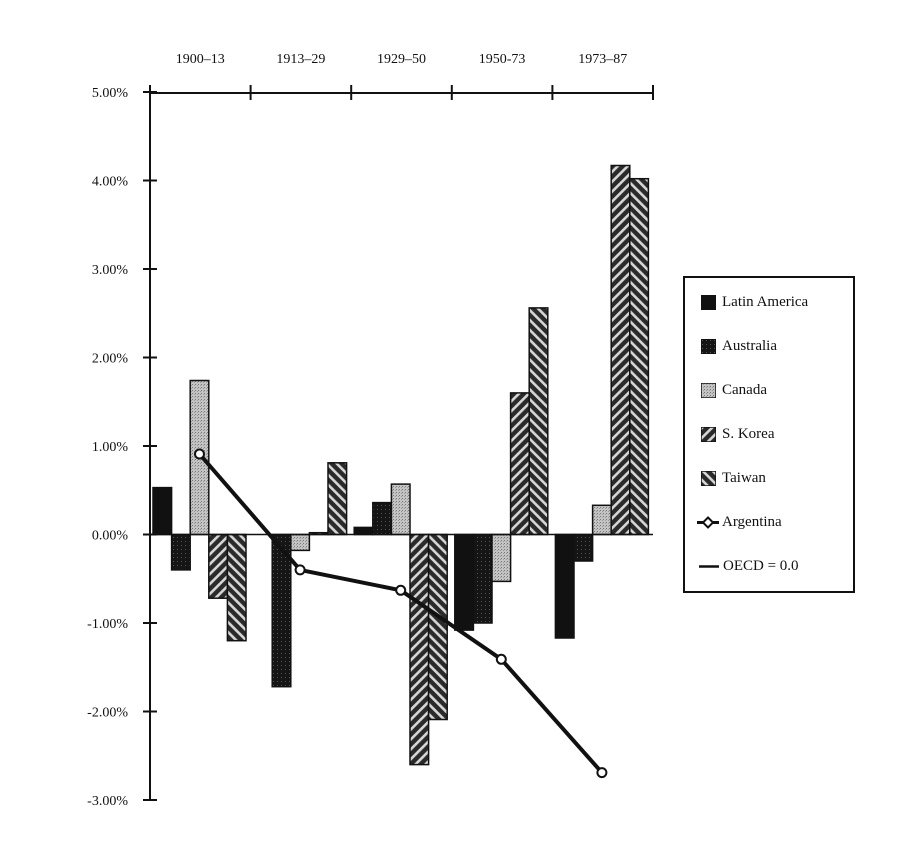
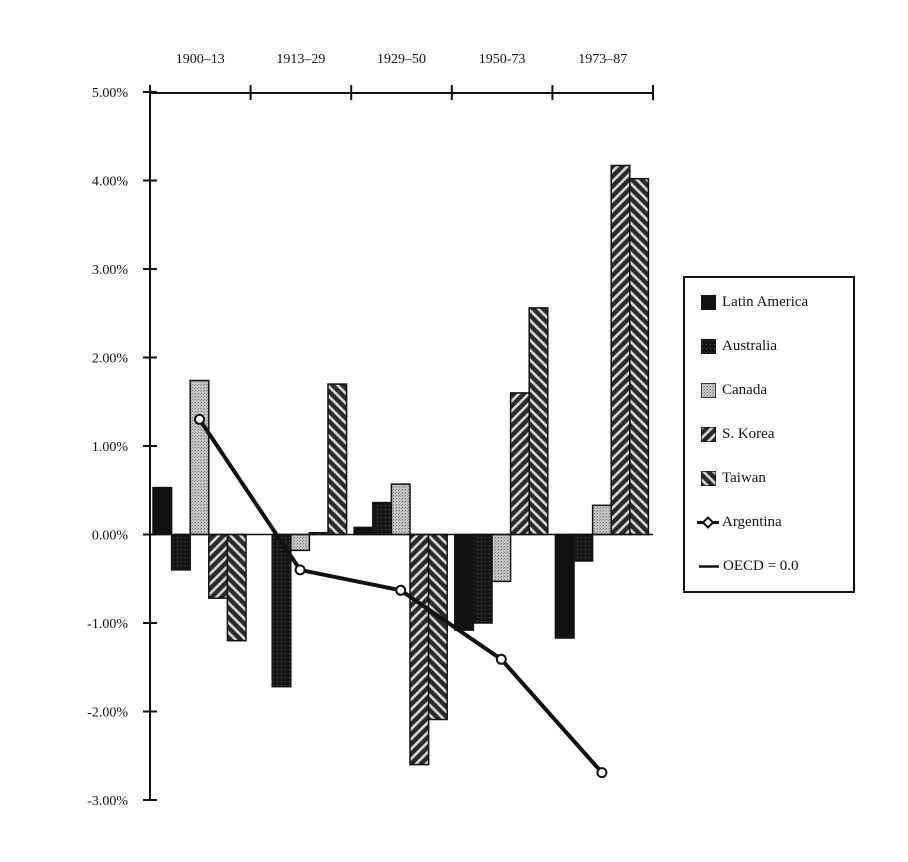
Argentina/1900–13: 0.9% -> 1.3%
Taiwan/1913–29: 0.8% -> 1.7%
